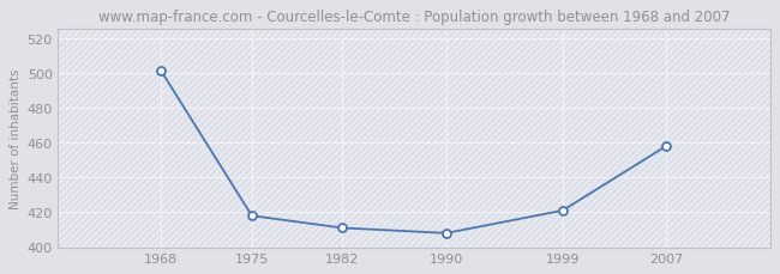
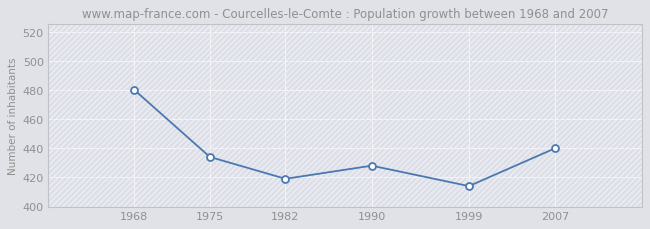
1968: 501 -> 480
1975: 418 -> 434
1982: 411 -> 419
1990: 408 -> 428
1999: 421 -> 414
2007: 458 -> 440
